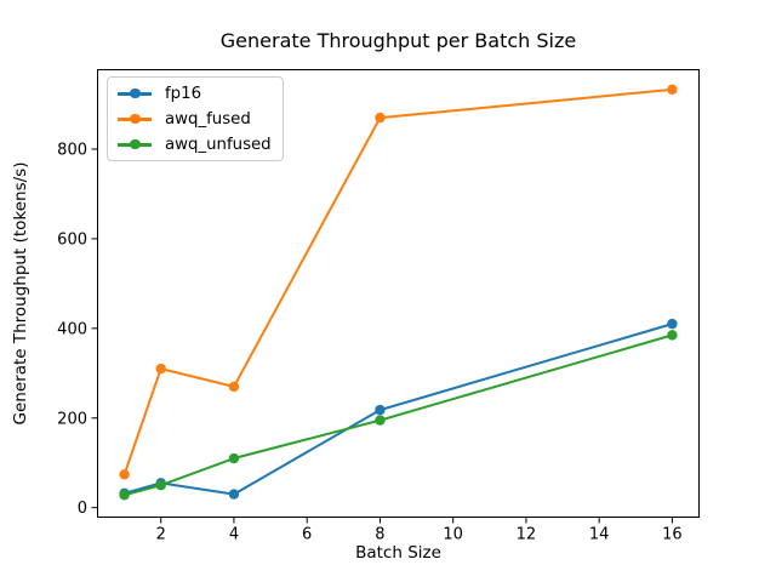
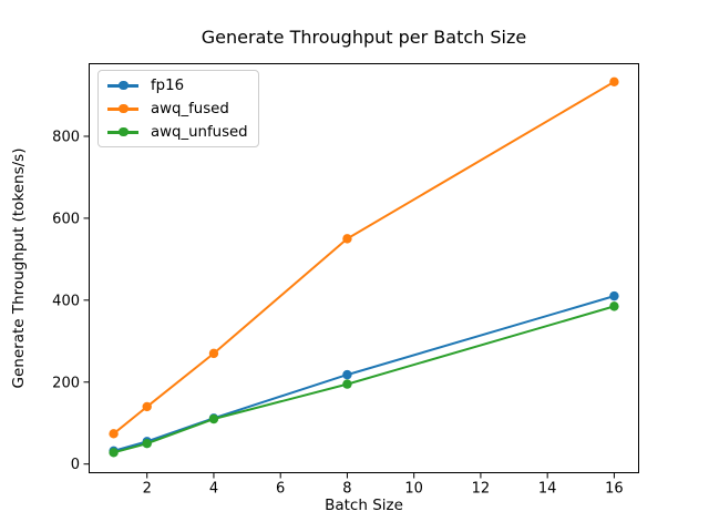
awq_fused/2: 310 -> 140
fp16/4: 30 -> 110
awq_fused/8: 870 -> 550
